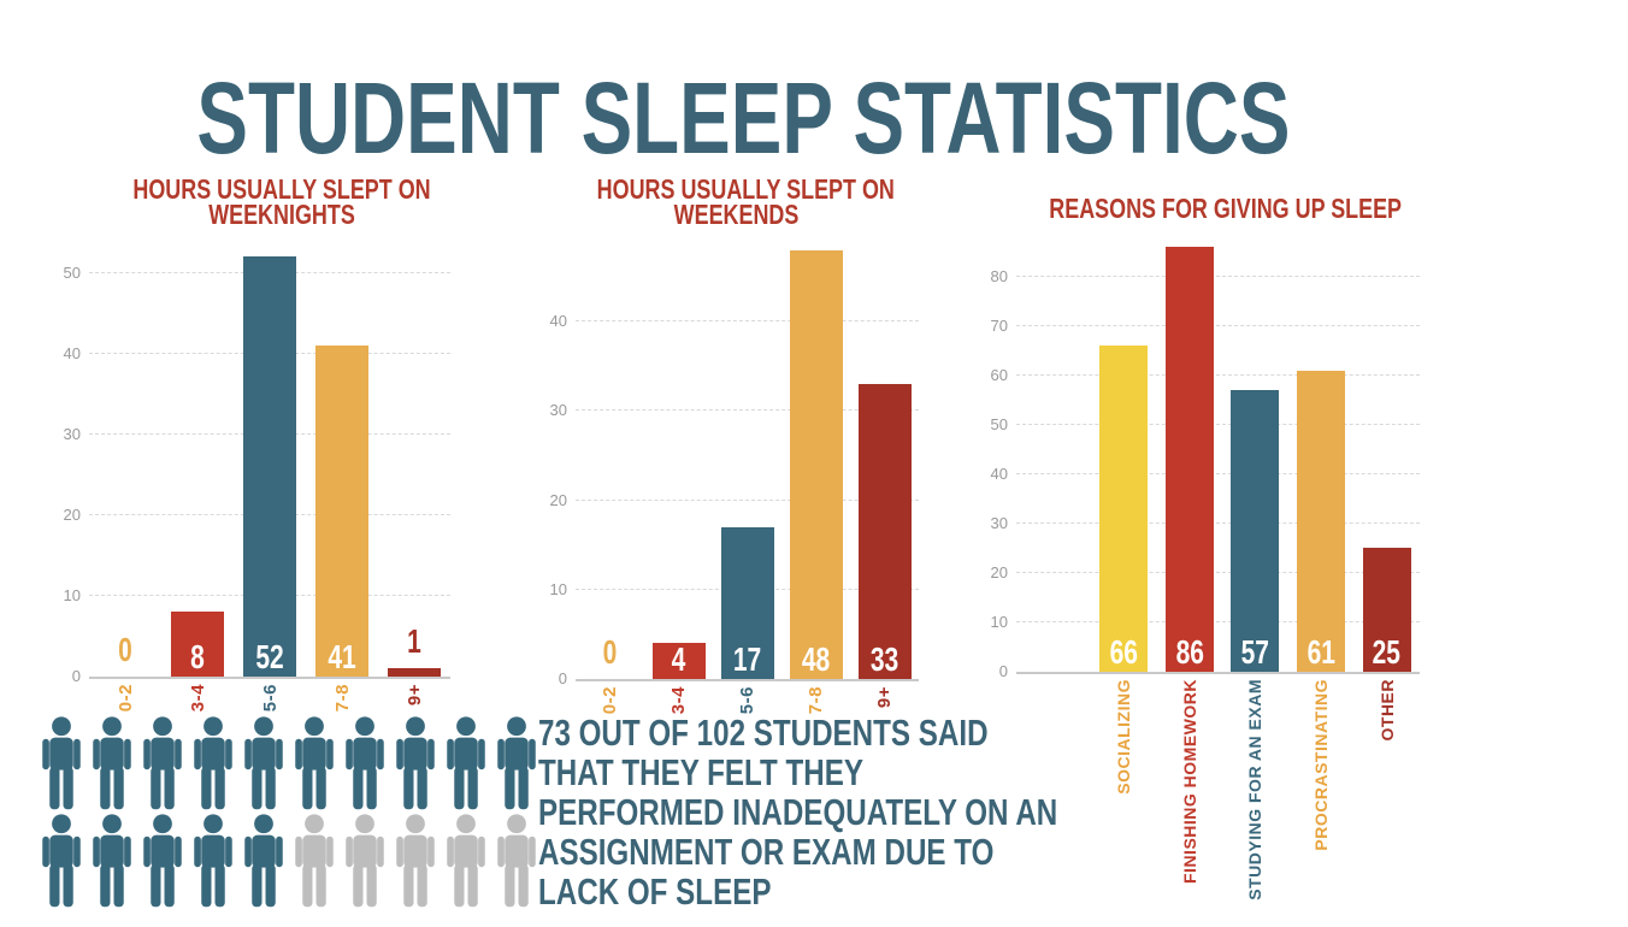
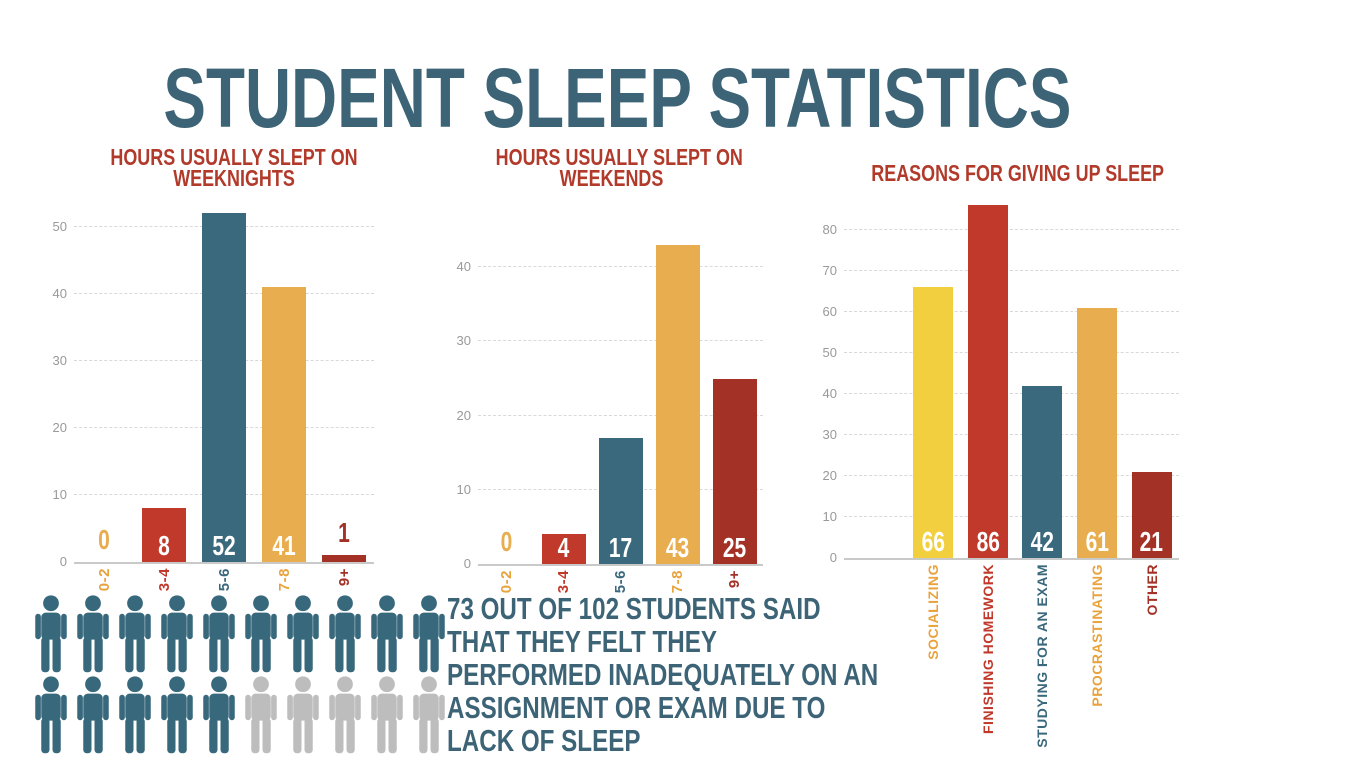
HOURS USUALLY SLEPT ON WEEKENDS/7-8: 48 -> 43
HOURS USUALLY SLEPT ON WEEKENDS/9+: 33 -> 25
REASONS FOR GIVING UP SLEEP/STUDYING FOR AN EXAM: 57 -> 42
REASONS FOR GIVING UP SLEEP/OTHER: 25 -> 21
